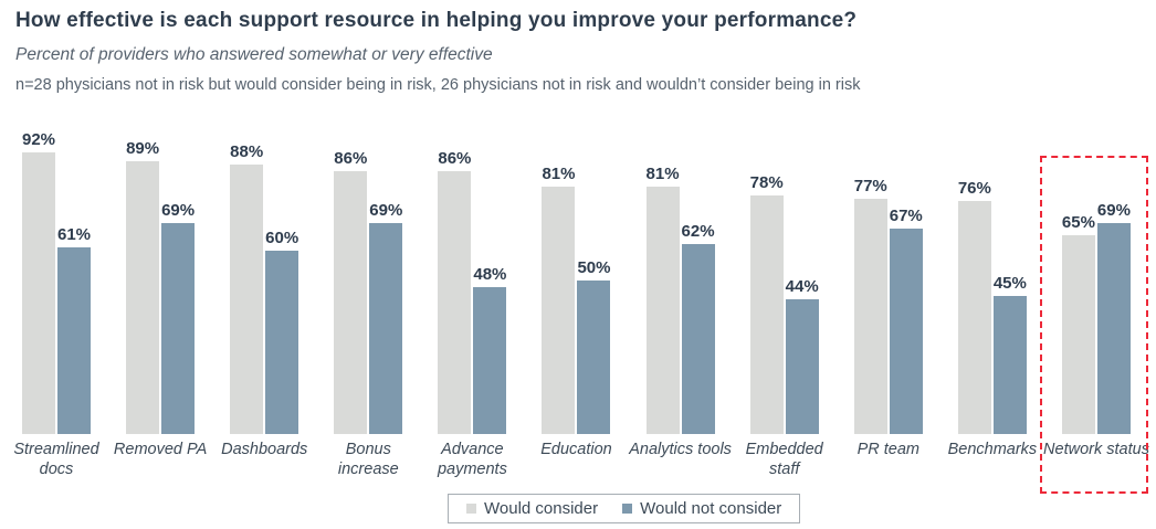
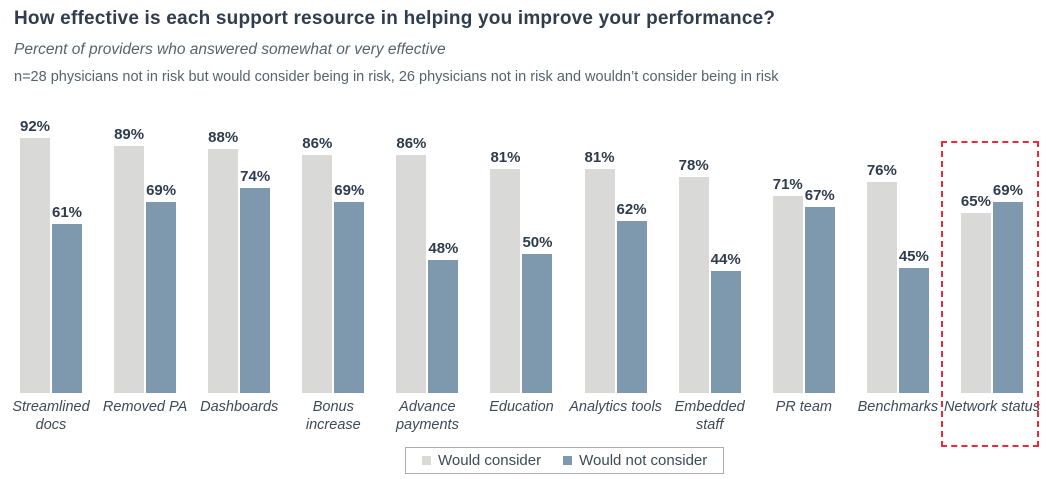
Would not consider/Dashboards: 60% -> 74%
Would consider/PR team: 77% -> 71%
